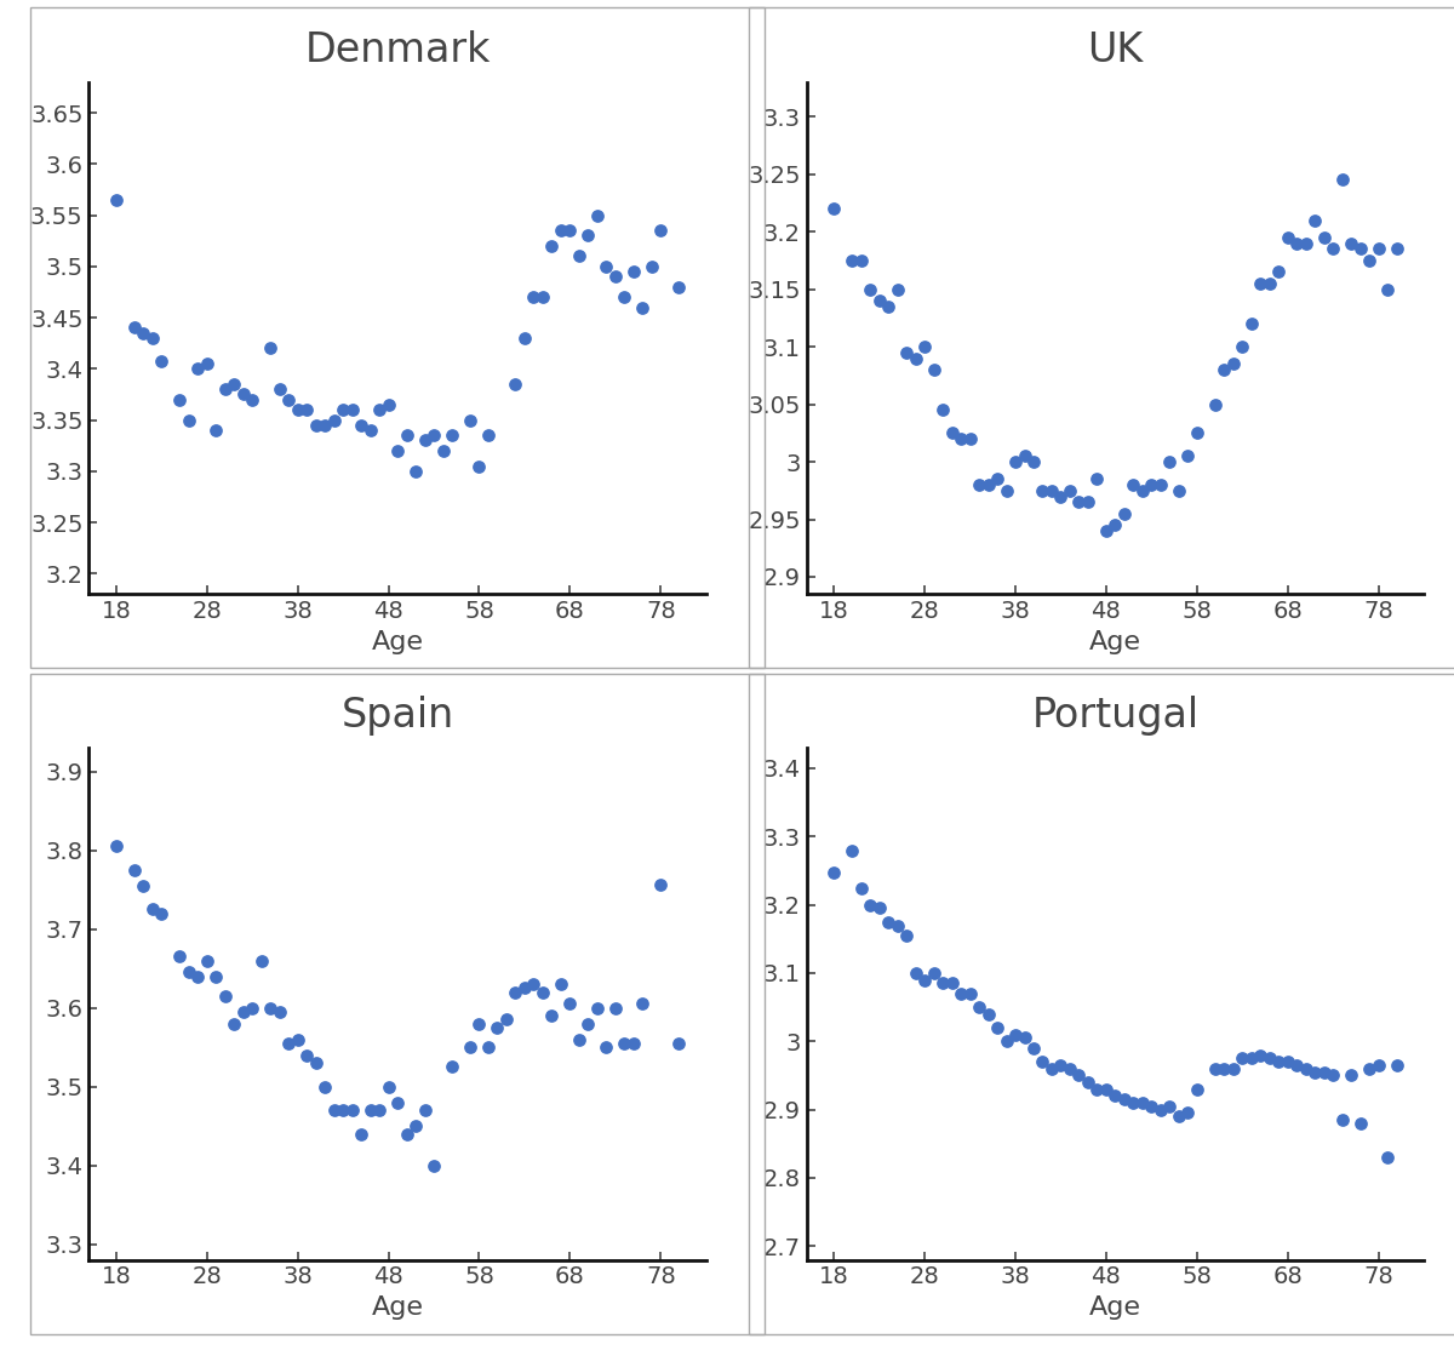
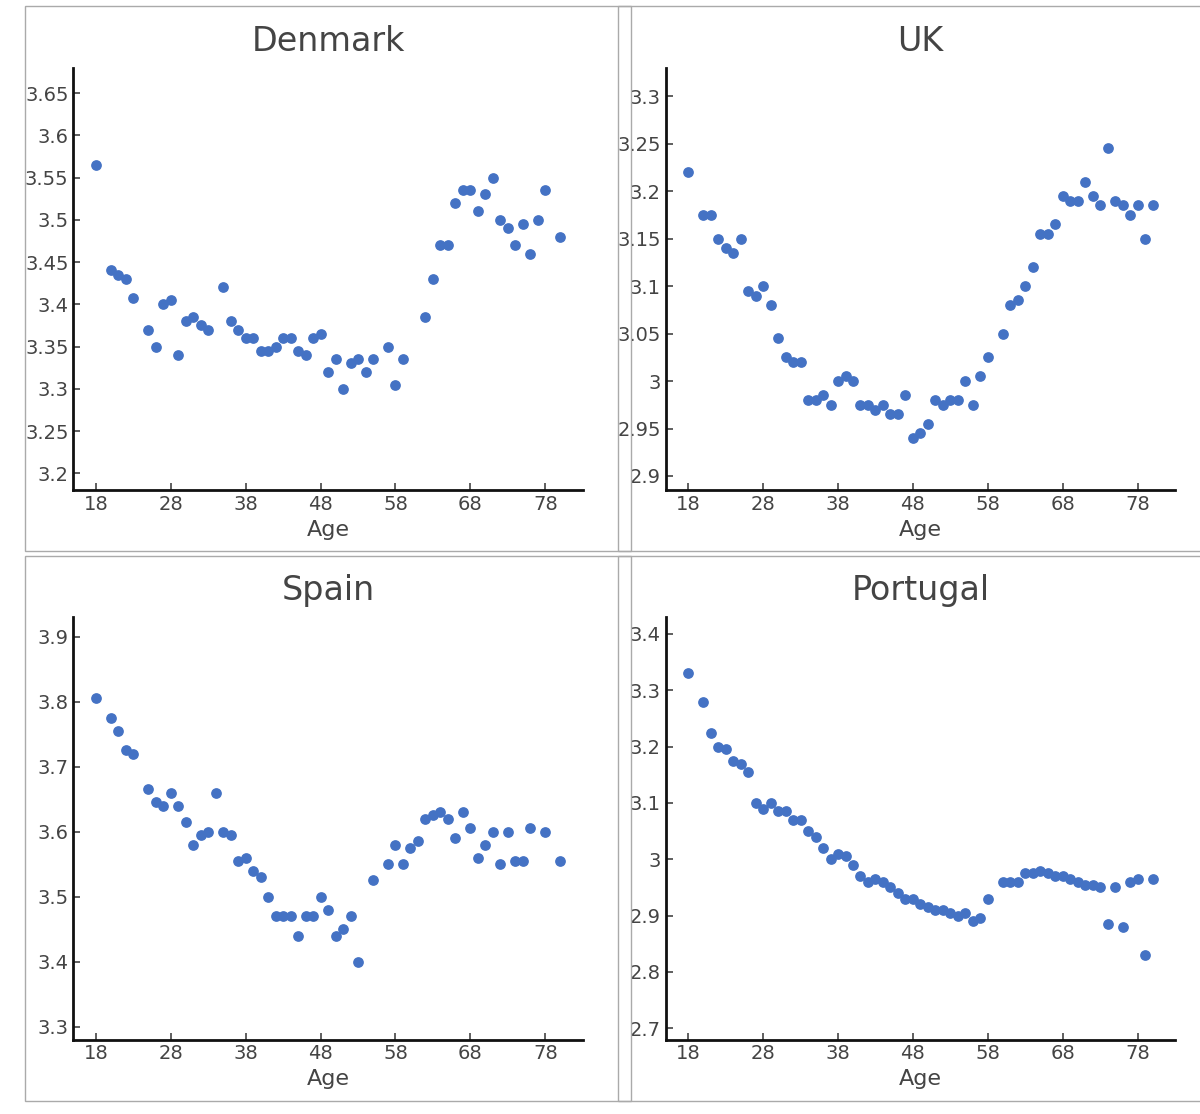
Spain/78: 3.756 -> 3.600
Portugal/18: 3.248 -> 3.330
